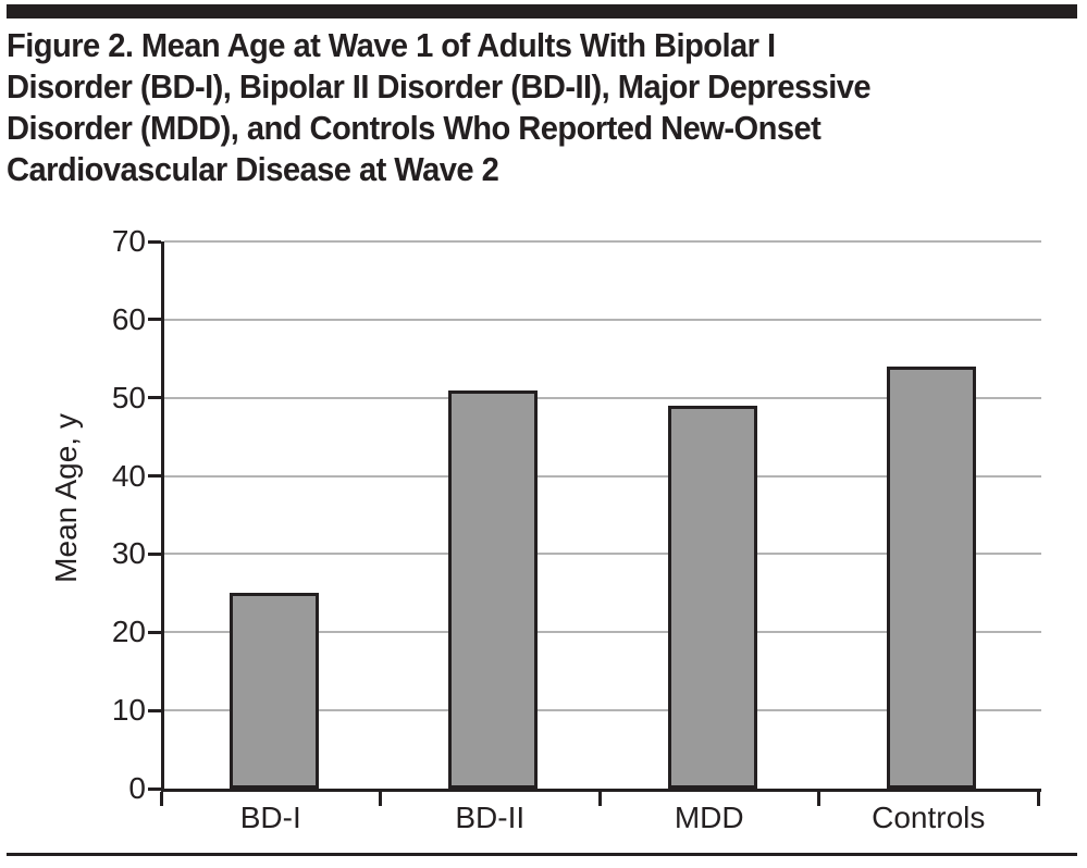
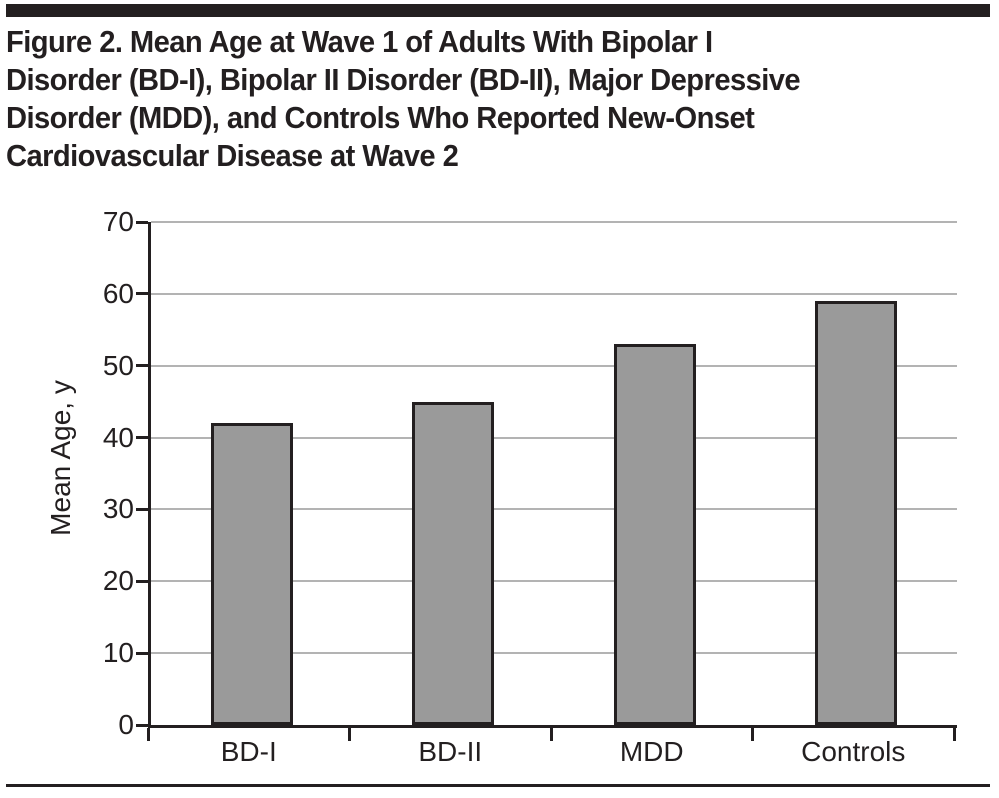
BD-I: 25 -> 42
BD-II: 51 -> 45
MDD: 49 -> 53
Controls: 54 -> 59
